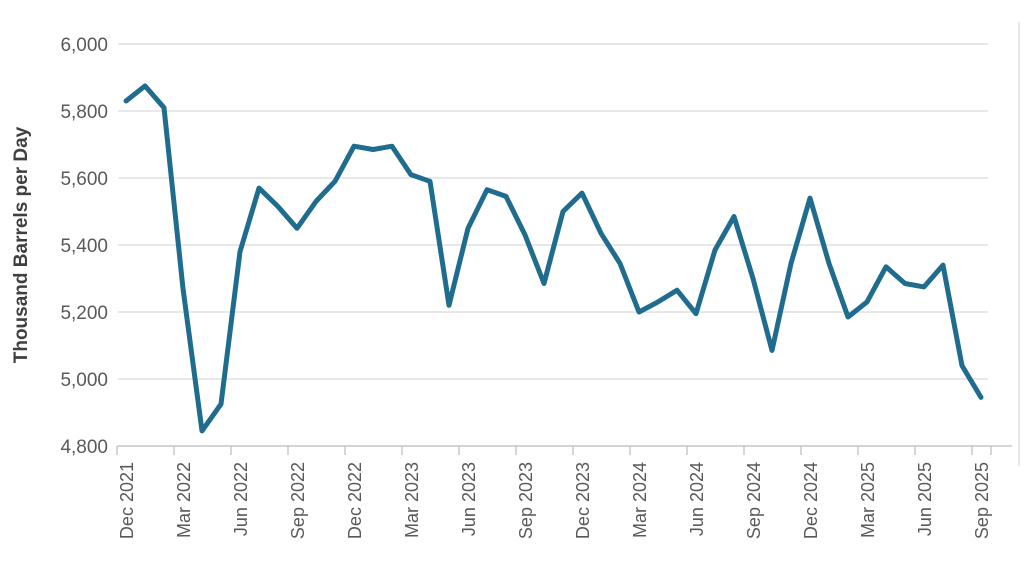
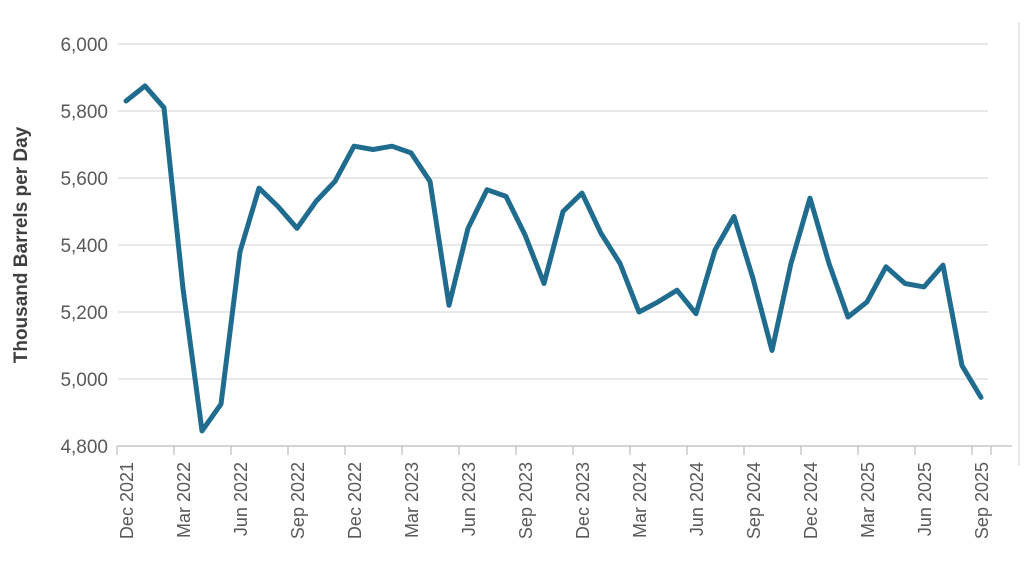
Mar 2023: 5610 -> 5680
